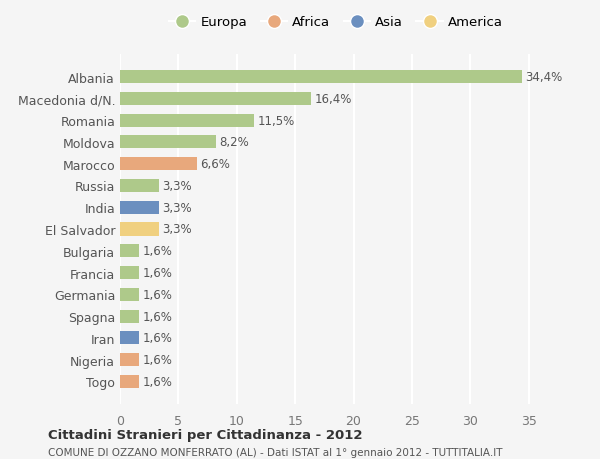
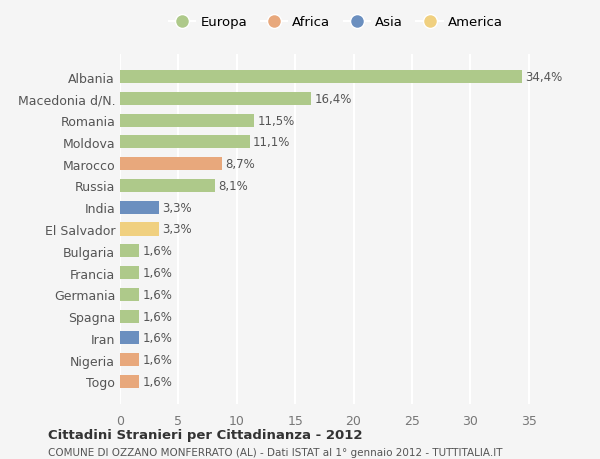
Moldova: 8,2% -> 11,1%
Marocco: 6,6% -> 8,7%
Russia: 3,3% -> 8,1%
